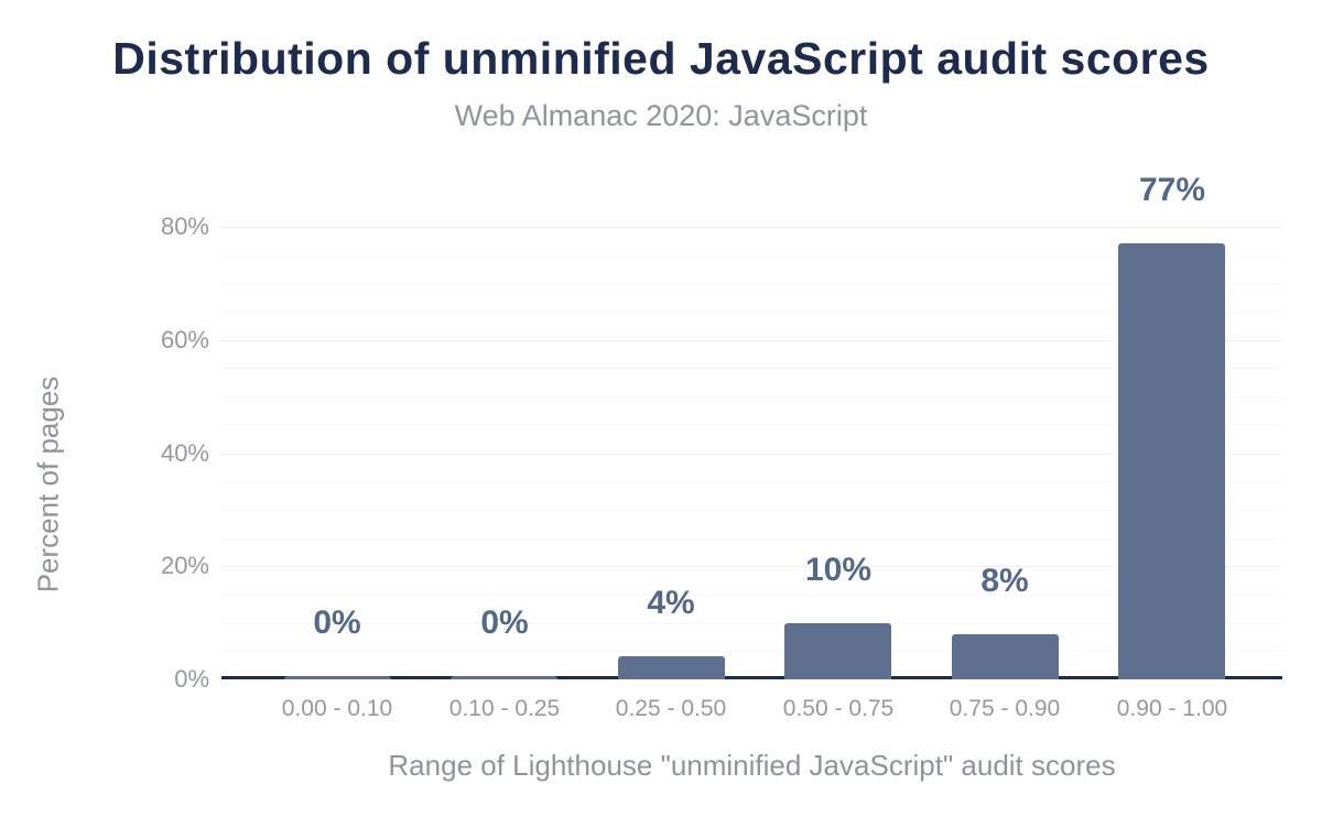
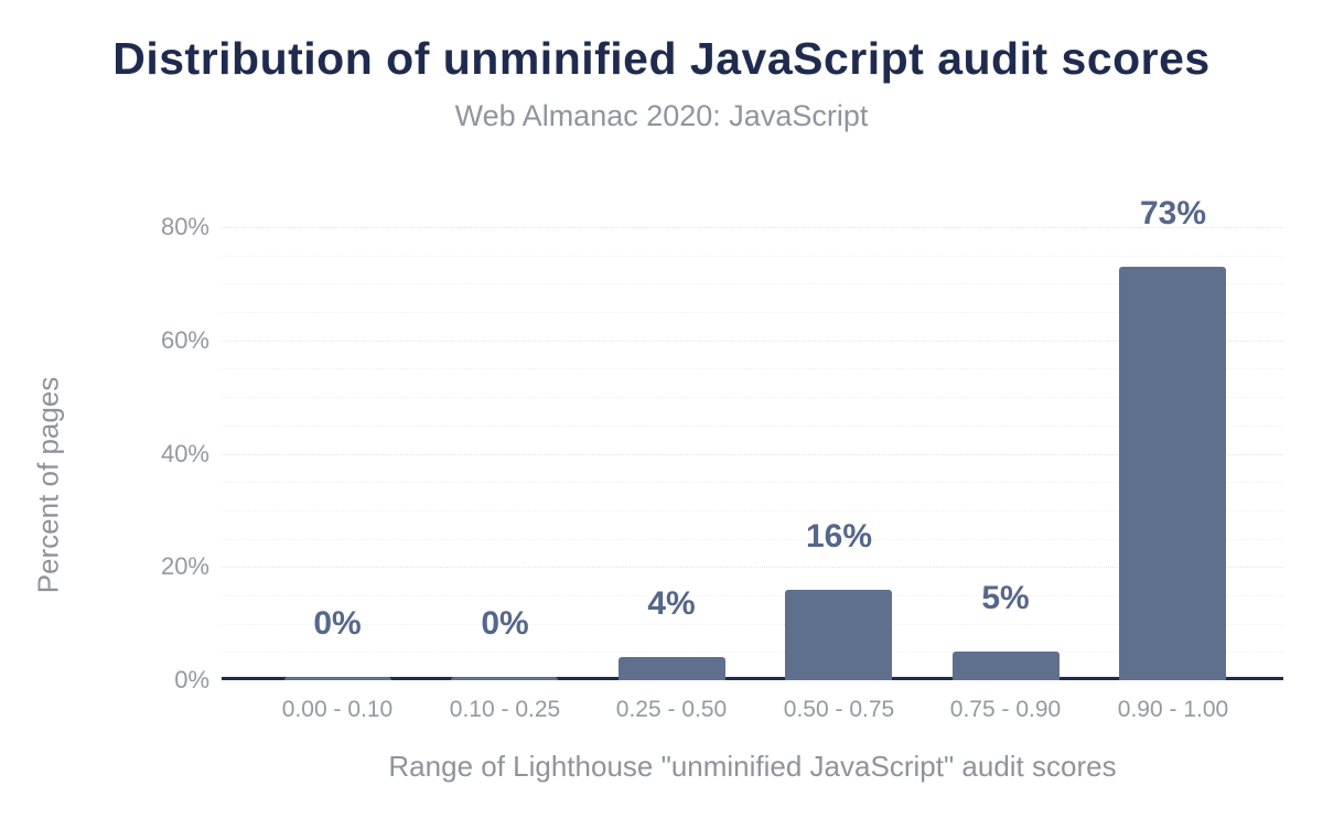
0.50 - 0.75: 10% -> 16%
0.75 - 0.90: 8% -> 5%
0.90 - 1.00: 77% -> 73%
